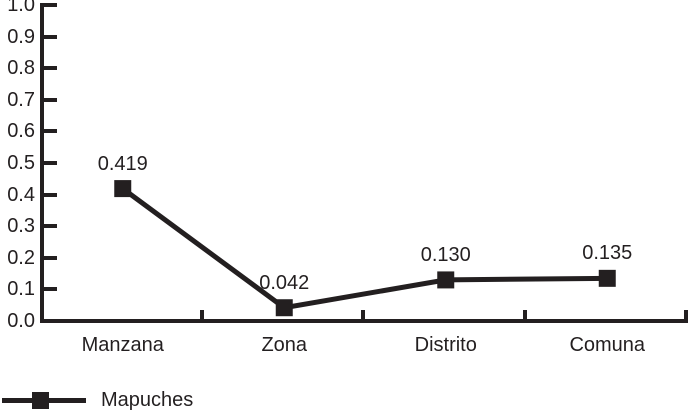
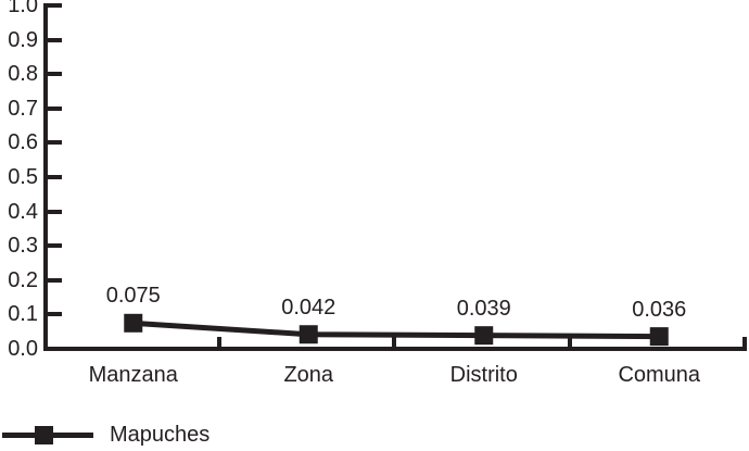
Manzana: 0.419 -> 0.075
Distrito: 0.130 -> 0.039
Comuna: 0.135 -> 0.036
